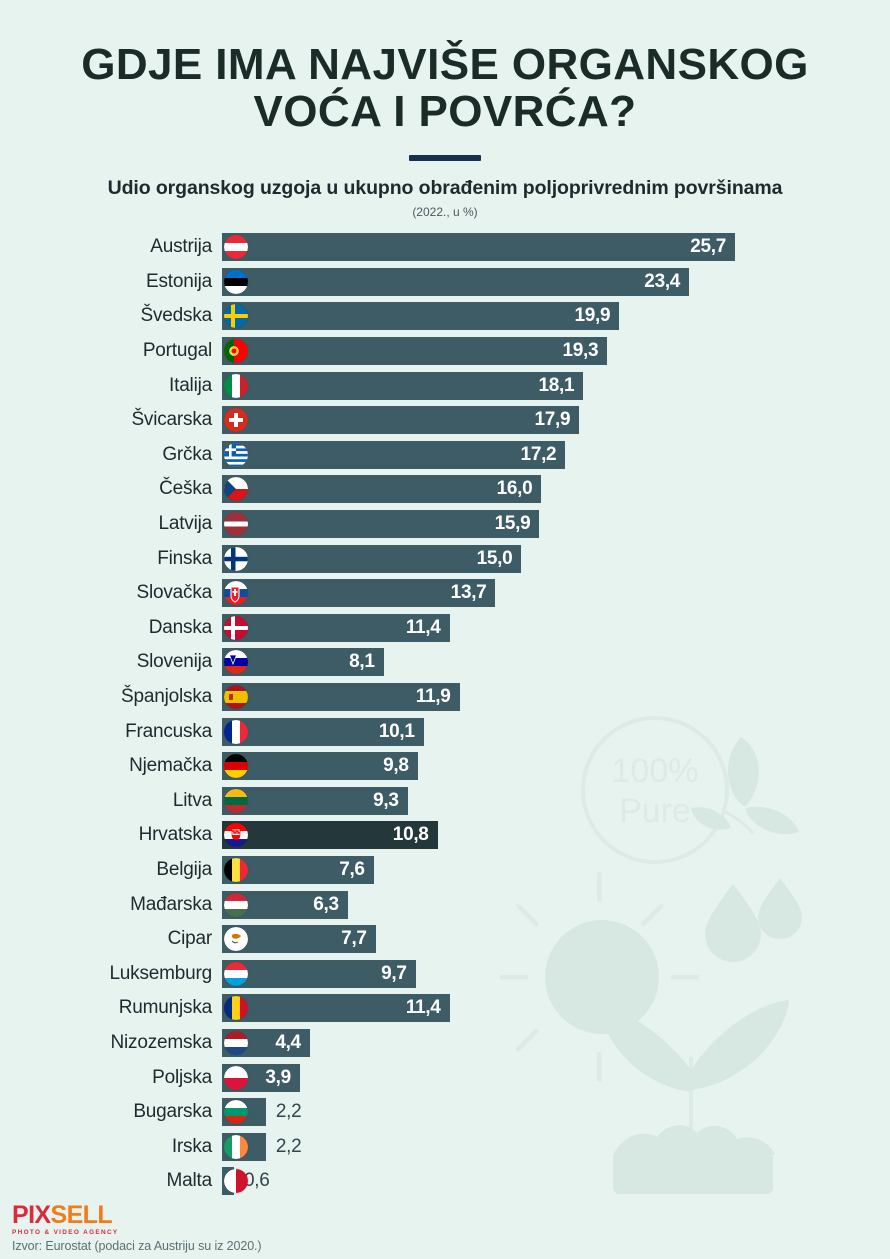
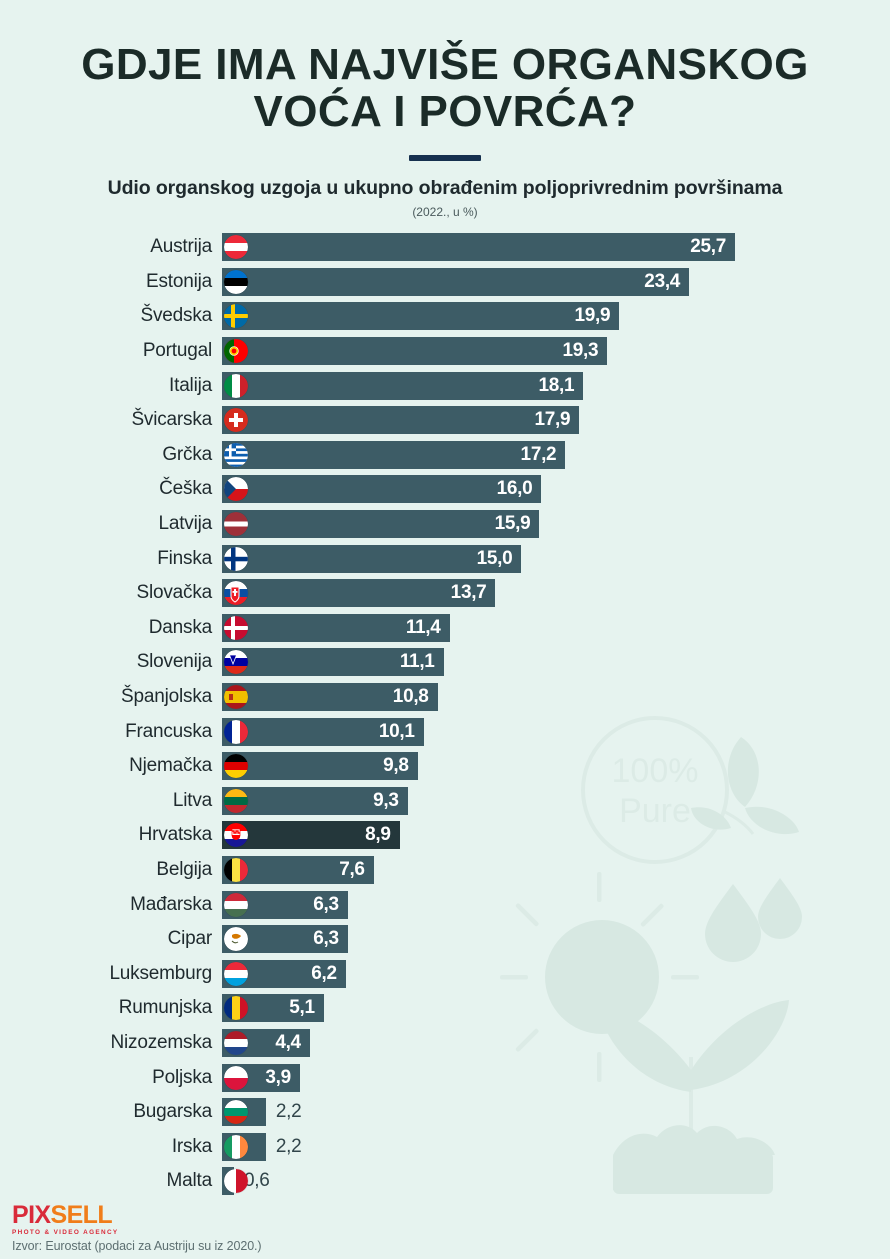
Slovenija: 8,1 -> 11,1
Španjolska: 11,9 -> 10,8
Hrvatska: 10,8 -> 8,9
Cipar: 7,7 -> 6,3
Luksemburg: 9,7 -> 6,2
Rumunjska: 11,4 -> 5,1
